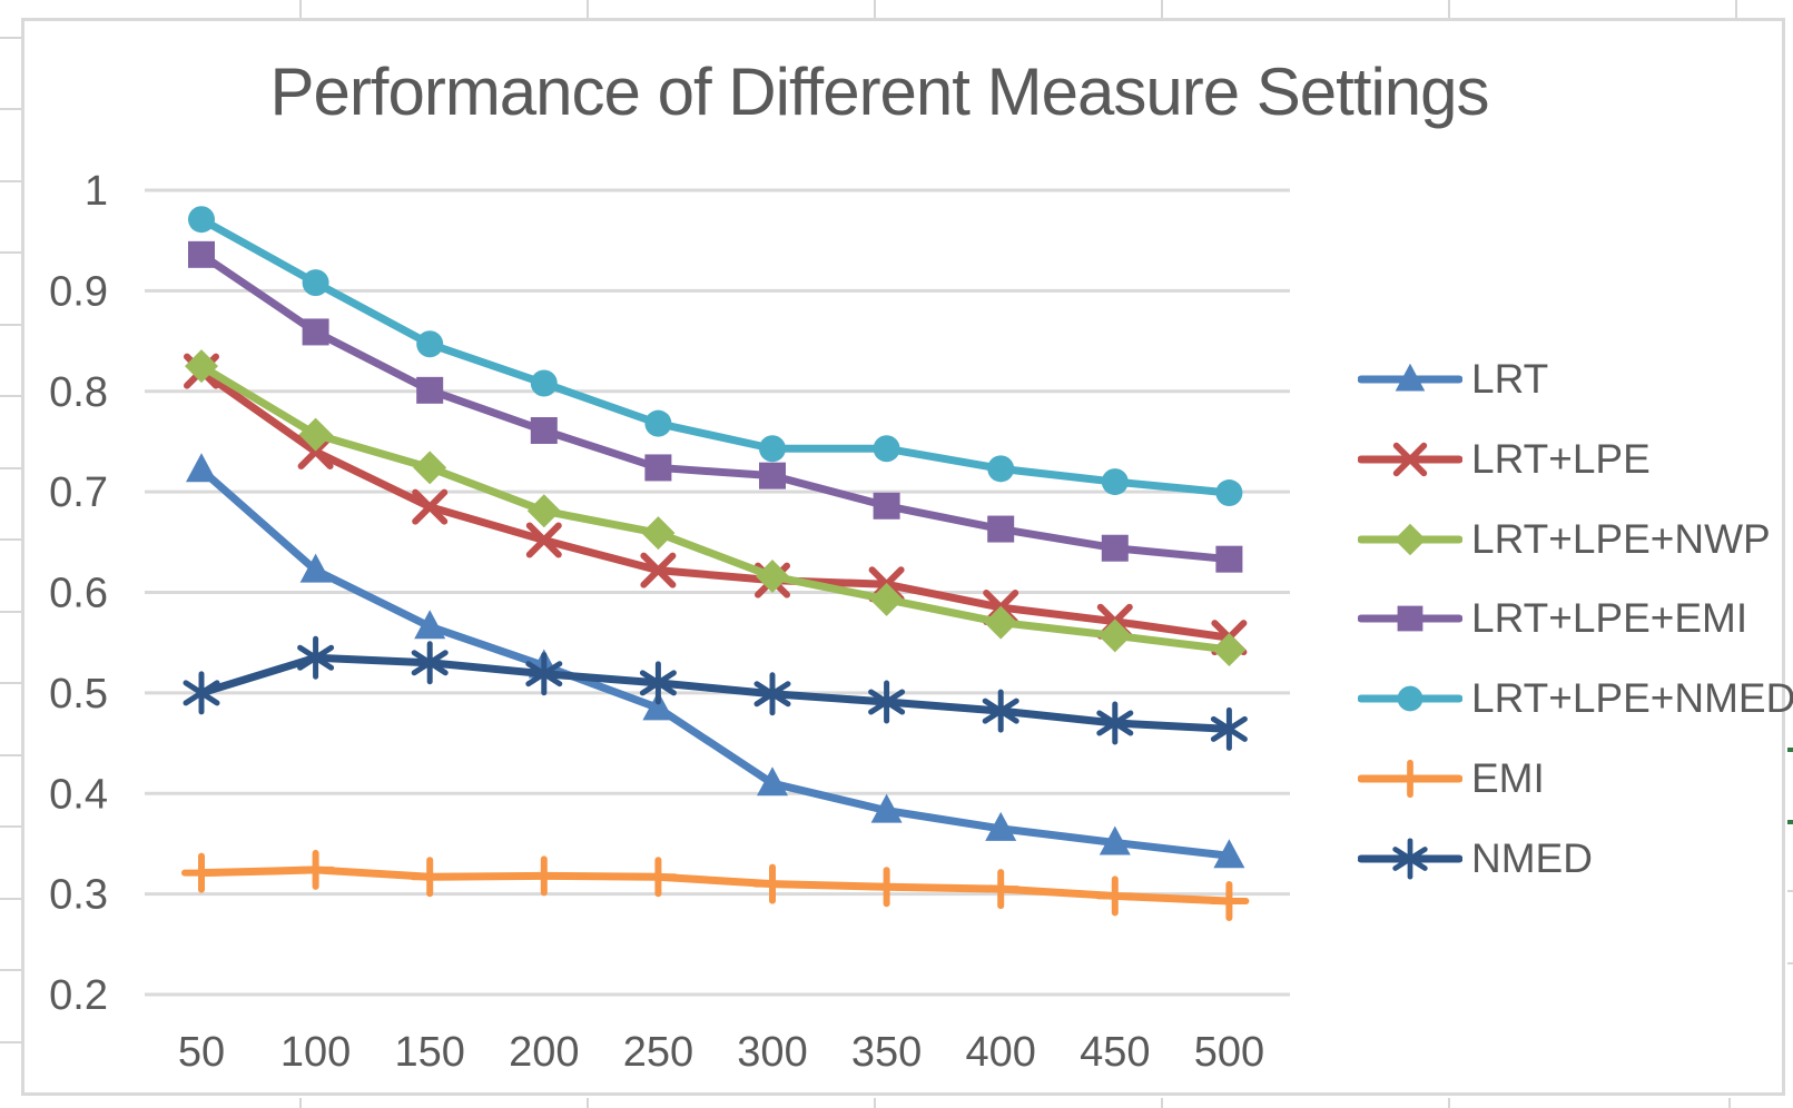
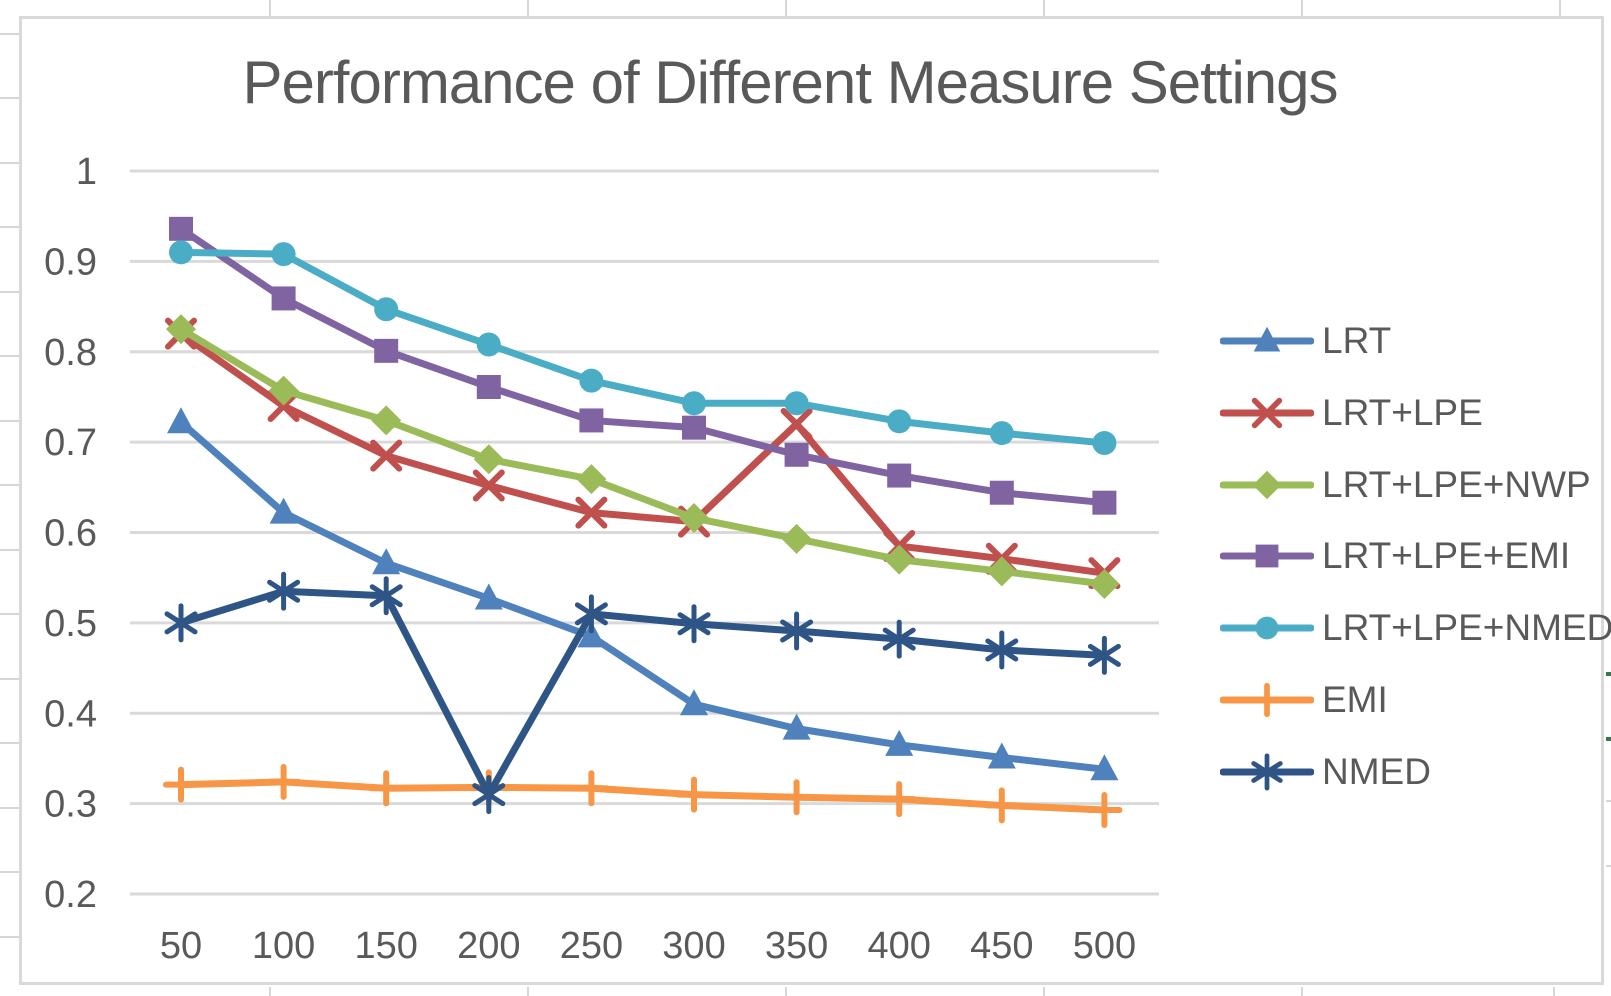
LRT+LPE+NMED/50: 0.97 -> 0.91
NMED/200: 0.52 -> 0.31
LRT+LPE/350: 0.61 -> 0.72
